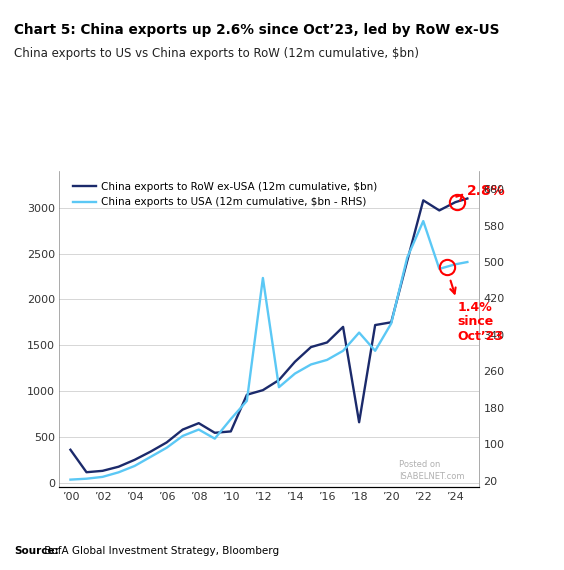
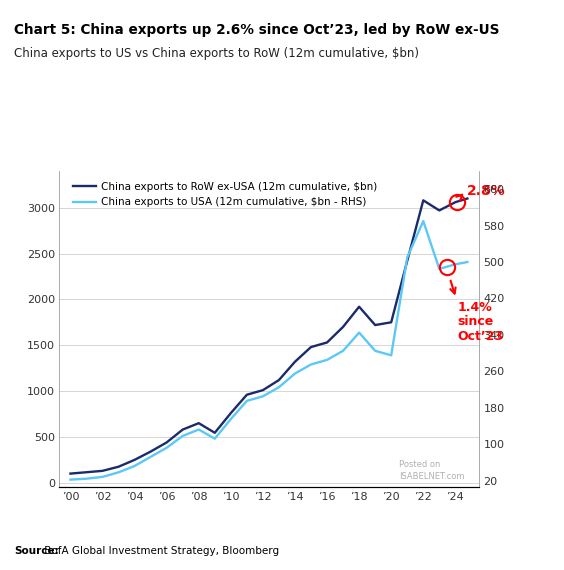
China exports to RoW ex-USA (12m cumulative, $bn)/’00: 360 -> 100
China exports to RoW ex-USA (12m cumulative, $bn)/’10: 560 -> 760
China exports to USA (12m cumulative, $bn - RHS)/’12: 465 -> 205
China exports to RoW ex-USA (12m cumulative, $bn)/’18: 660 -> 1920
China exports to USA (12m cumulative, $bn - RHS)/’20: 365 -> 295
